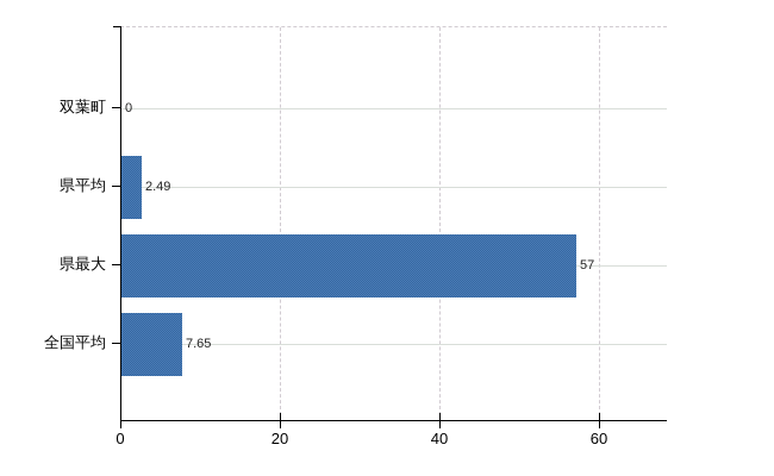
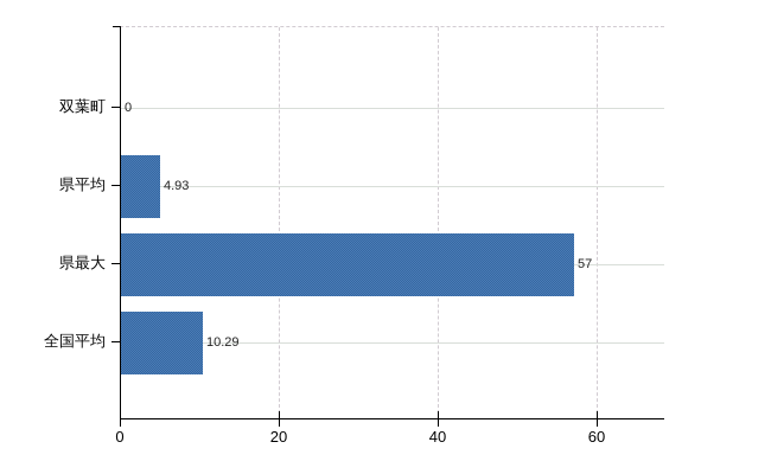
県平均: 2.49 -> 4.93
全国平均: 7.65 -> 10.29
